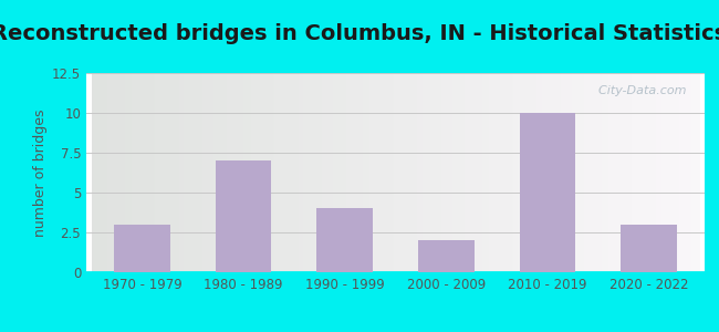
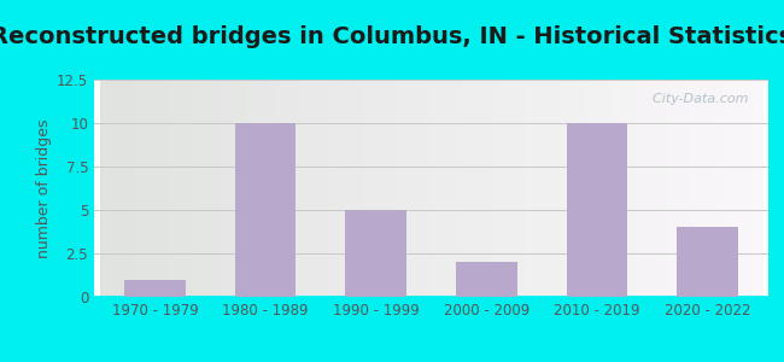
1970 - 1979: 3 -> 1
1980 - 1989: 7 -> 10
1990 - 1999: 4 -> 5
2020 - 2022: 3 -> 4
